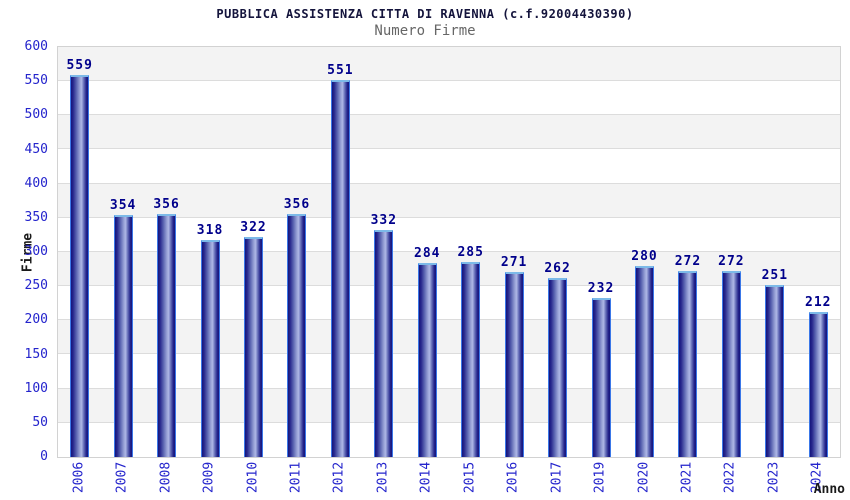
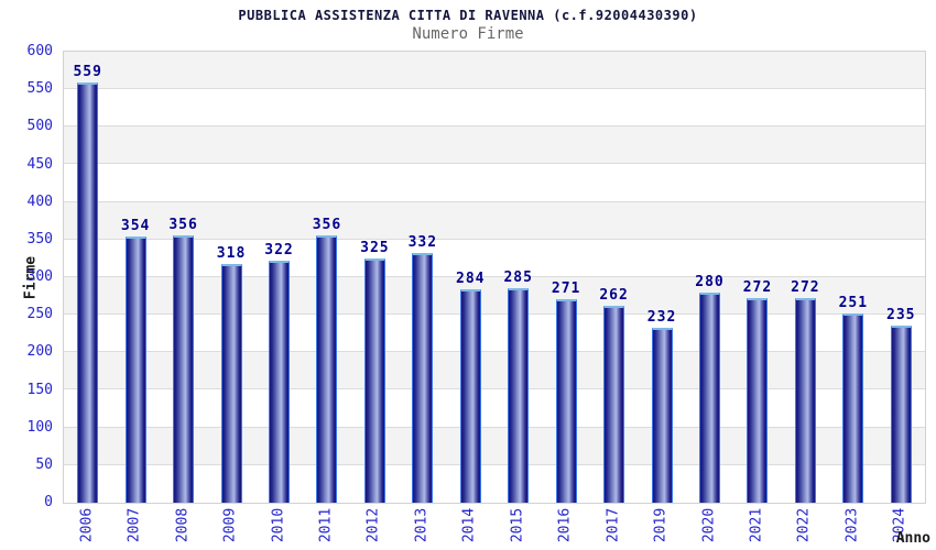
2012: 551 -> 325
2024: 212 -> 235
